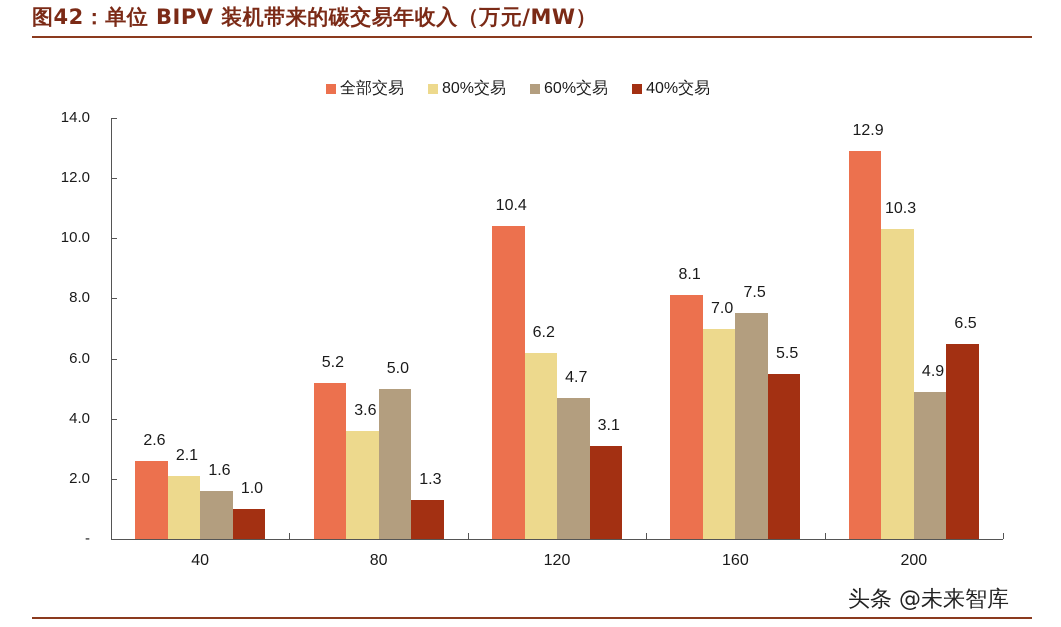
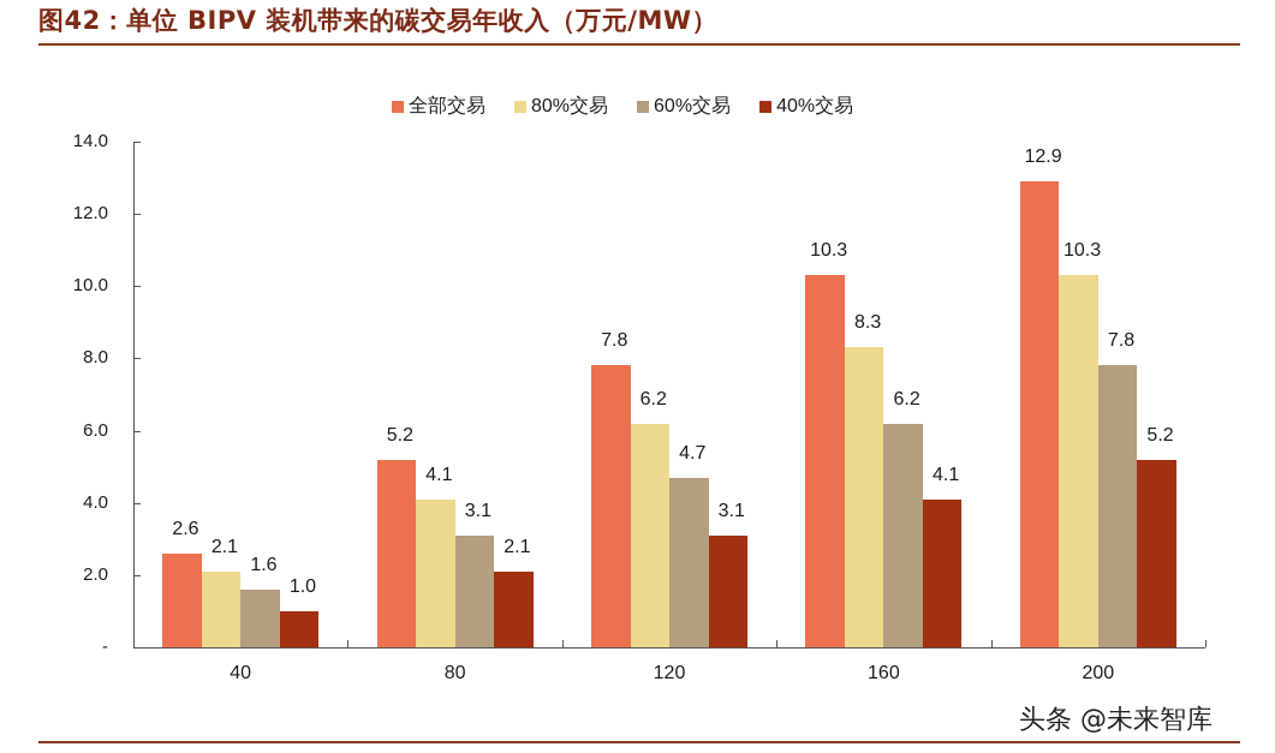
80%交易/80: 3.6 -> 4.1
60%交易/80: 5.0 -> 3.1
40%交易/80: 1.3 -> 2.1
全部交易/120: 10.4 -> 7.8
全部交易/160: 8.1 -> 10.3
80%交易/160: 7.0 -> 8.3
60%交易/160: 7.5 -> 6.2
40%交易/160: 5.5 -> 4.1
60%交易/200: 4.9 -> 7.8
40%交易/200: 6.5 -> 5.2
